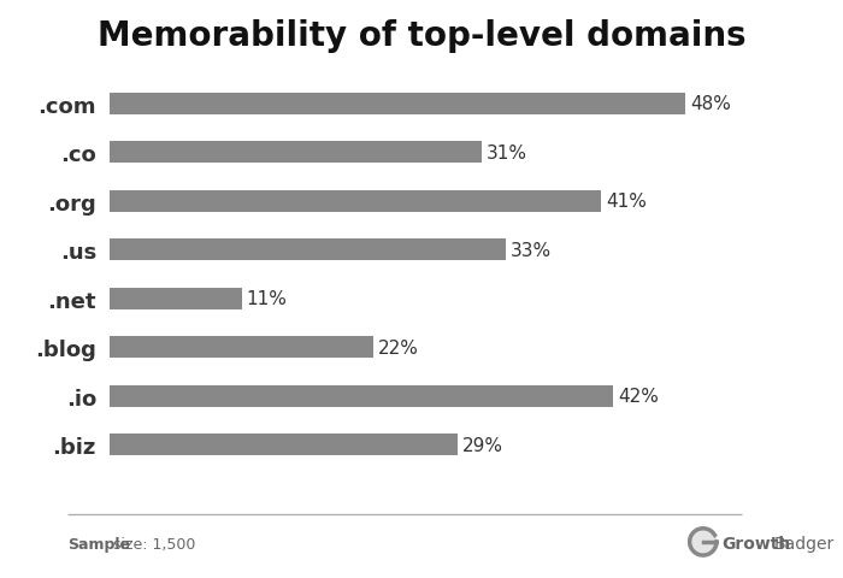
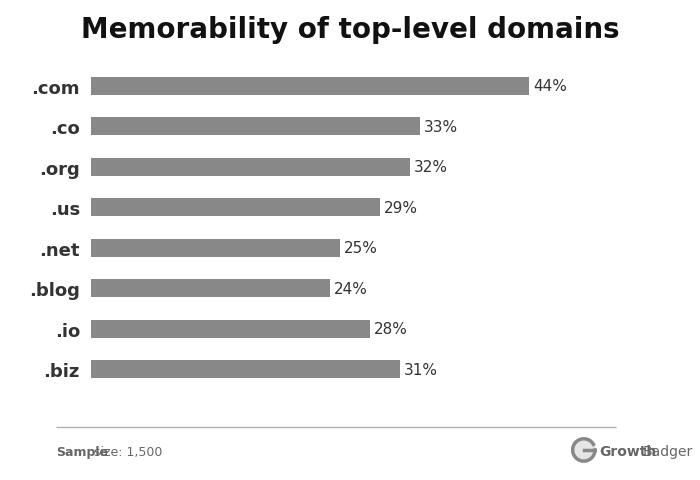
Memorability of top-level domains/.com: 48% -> 44%
Memorability of top-level domains/.co: 31% -> 33%
Memorability of top-level domains/.org: 41% -> 32%
Memorability of top-level domains/.us: 33% -> 29%
Memorability of top-level domains/.net: 11% -> 25%
Memorability of top-level domains/.blog: 22% -> 24%
Memorability of top-level domains/.io: 42% -> 28%
Memorability of top-level domains/.biz: 29% -> 31%
